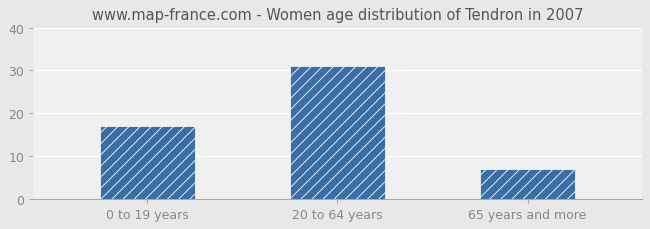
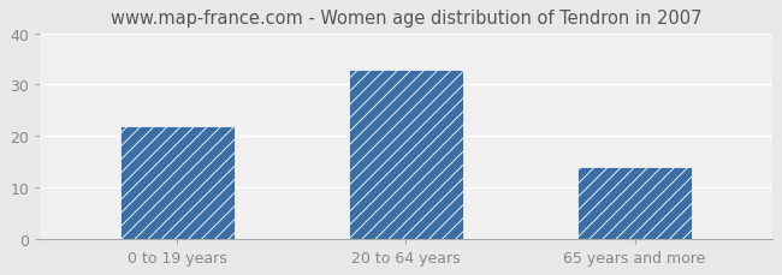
0 to 19 years: 17 -> 22
20 to 64 years: 31 -> 33
65 years and more: 7 -> 14
